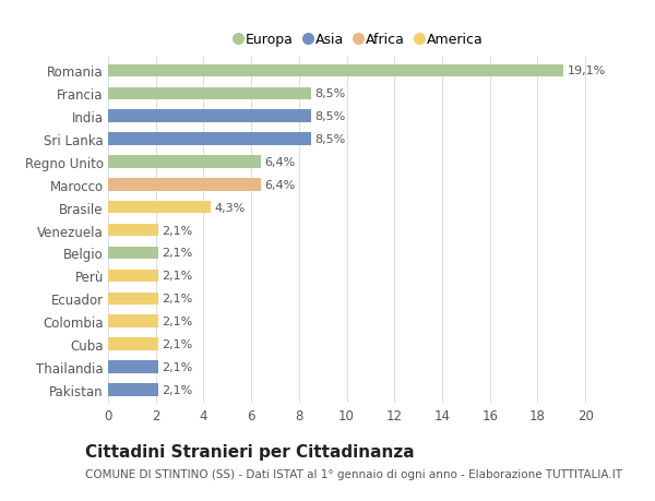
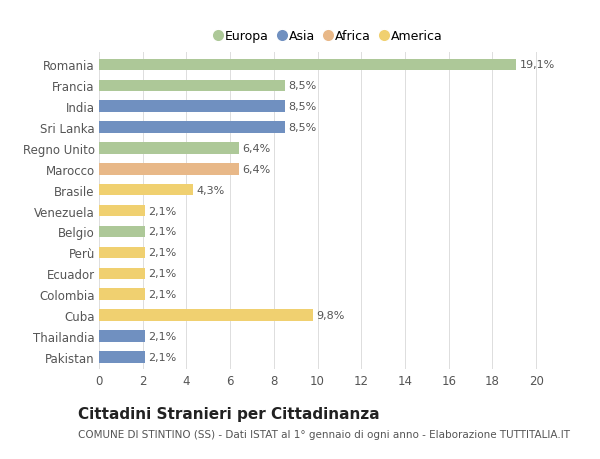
Cuba: 2,1% -> 9,8%
